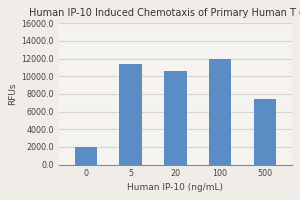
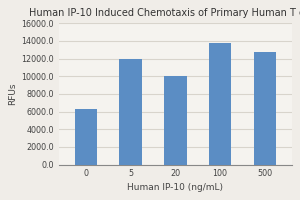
0: 2000 -> 6300
5: 11400 -> 12000
20: 10600 -> 10000
100: 12000 -> 13800
500: 7400 -> 12800
